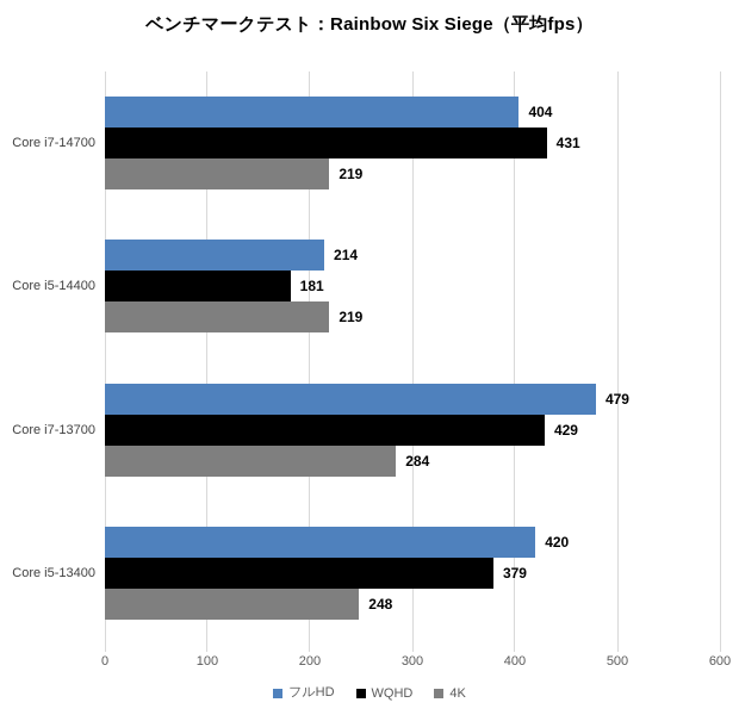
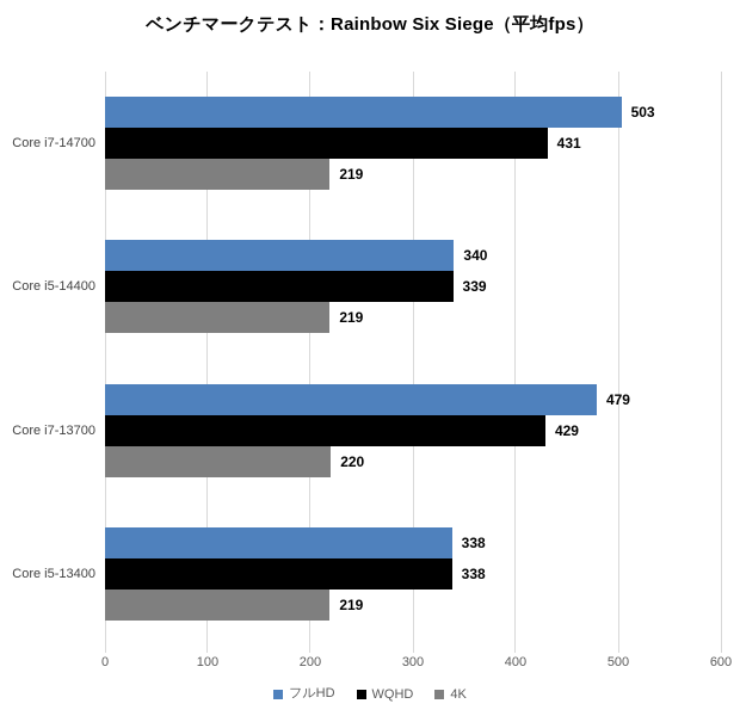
フルHD/Core i7-14700: 404 -> 503
フルHD/Core i5-14400: 214 -> 340
WQHD/Core i5-14400: 181 -> 339
4K/Core i7-13700: 284 -> 220
フルHD/Core i5-13400: 420 -> 338
WQHD/Core i5-13400: 379 -> 338
4K/Core i5-13400: 248 -> 219
